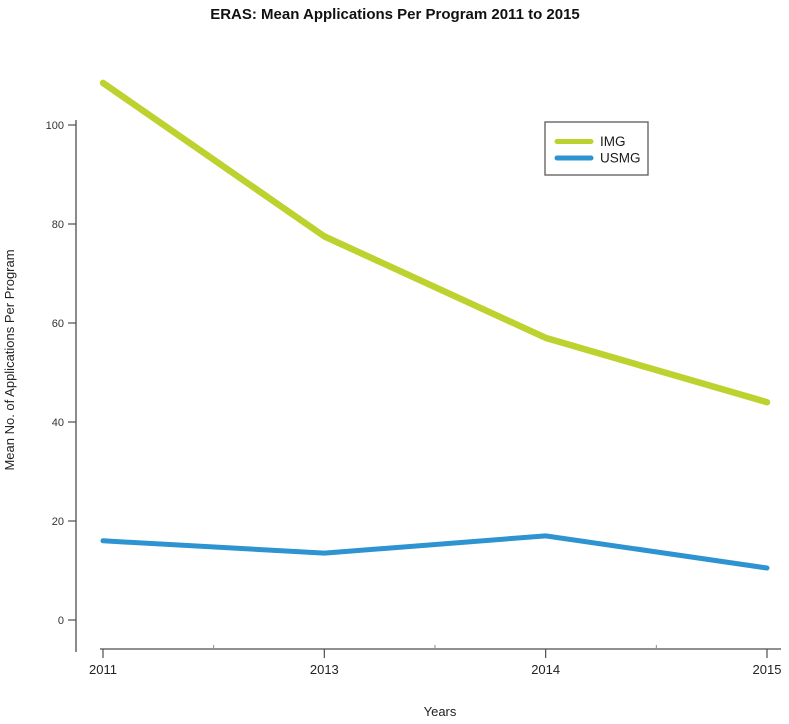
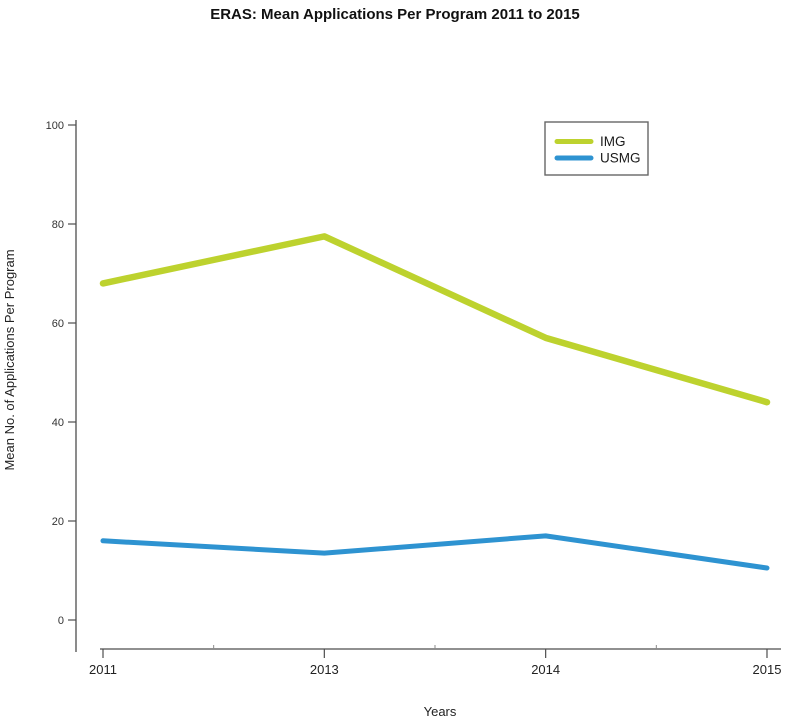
IMG/2011: 108 -> 68
